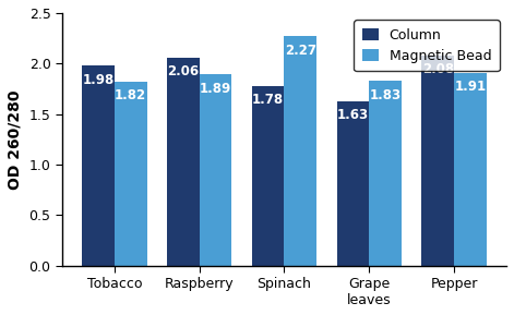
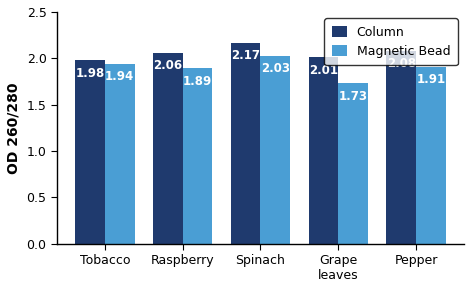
Magnetic Bead/Tobacco: 1.82 -> 1.94
Column/Spinach: 1.78 -> 2.17
Magnetic Bead/Spinach: 2.27 -> 2.03
Column/Grape leaves: 1.63 -> 2.01
Magnetic Bead/Grape leaves: 1.83 -> 1.73
